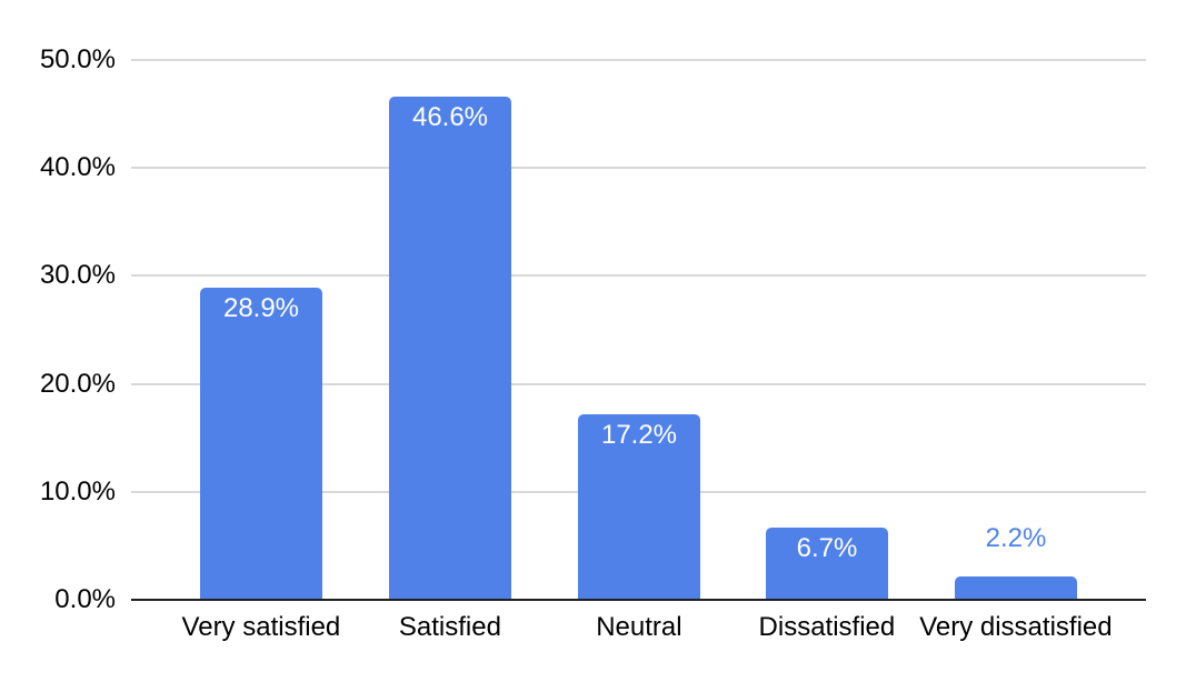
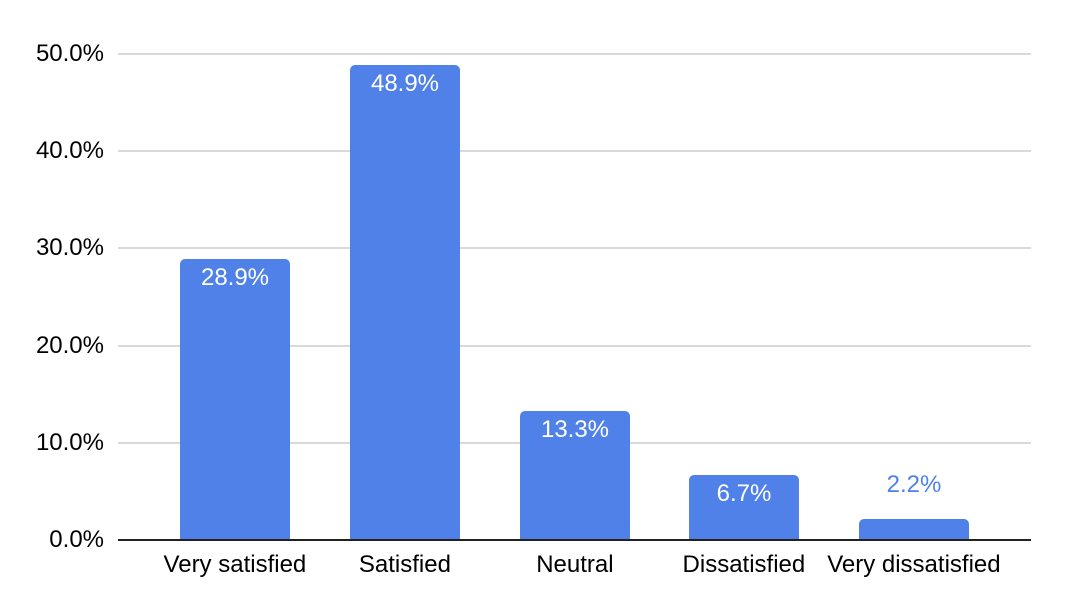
Satisfied: 46.6% -> 48.9%
Neutral: 17.2% -> 13.3%
